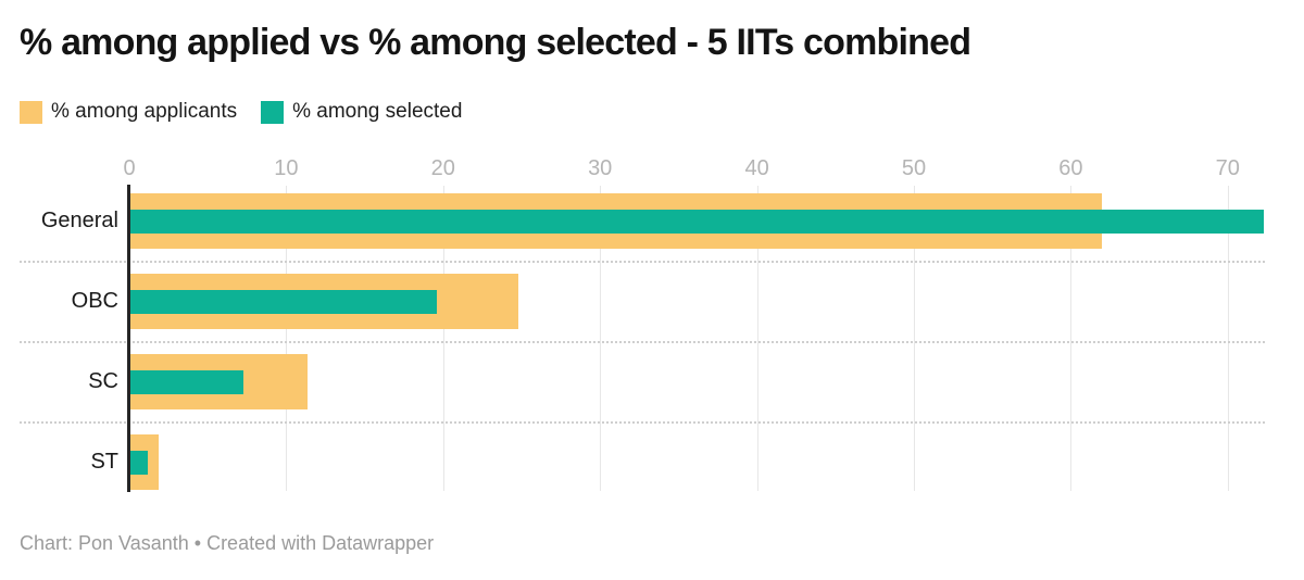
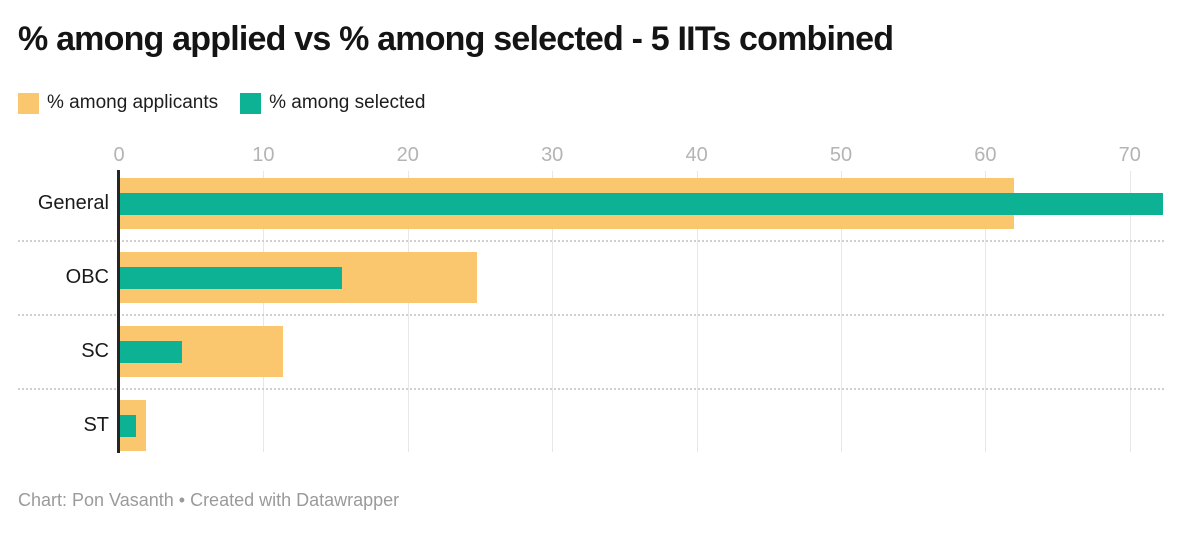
% among selected/OBC: 19.5 -> 15.4
% among selected/SC: 7.2 -> 4.3
